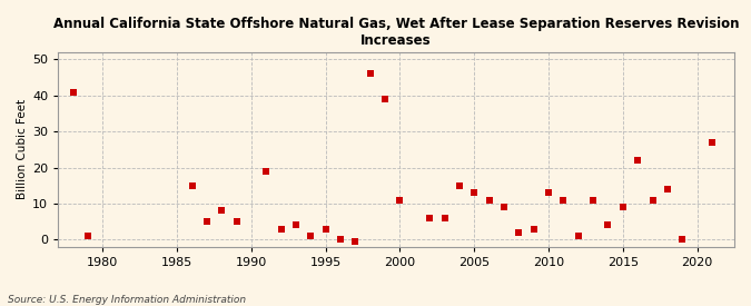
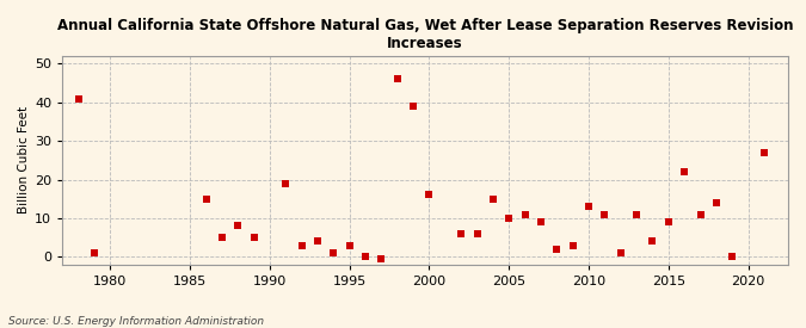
2000: 11.0 -> 16.0
2005: 13.0 -> 10.0
